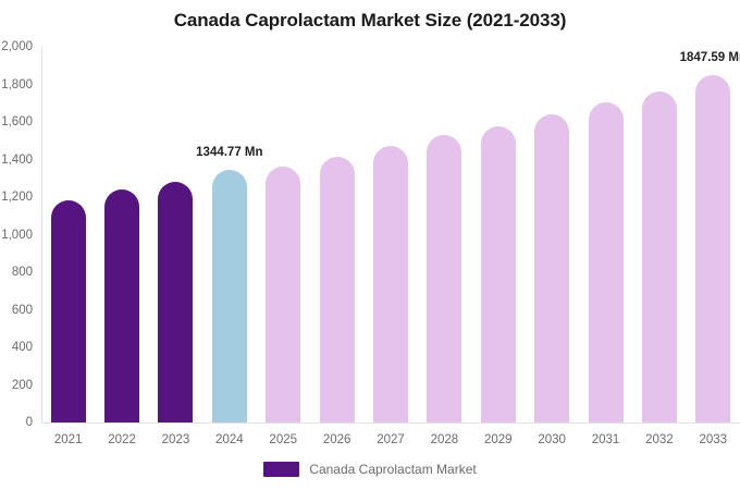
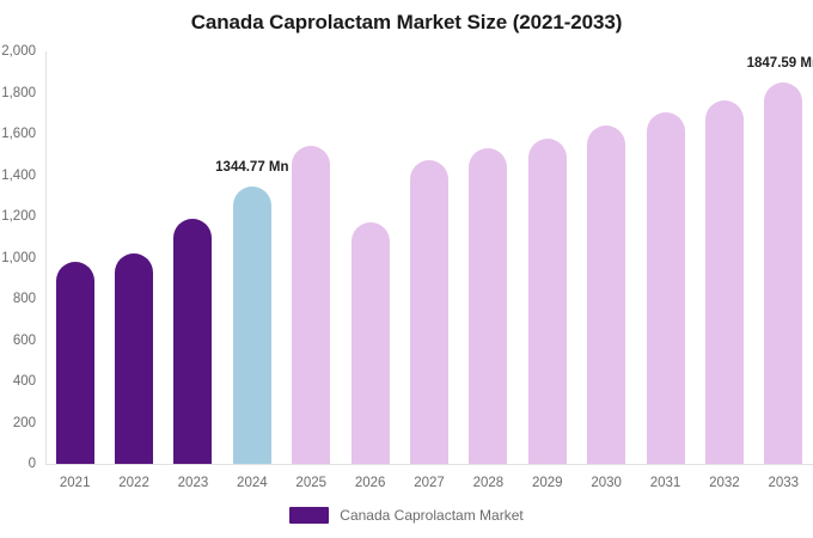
2021: 1180 -> 980
2022: 1240 -> 1020
2023: 1280 -> 1190
2025: 1360 -> 1540
2026: 1420 -> 1170
